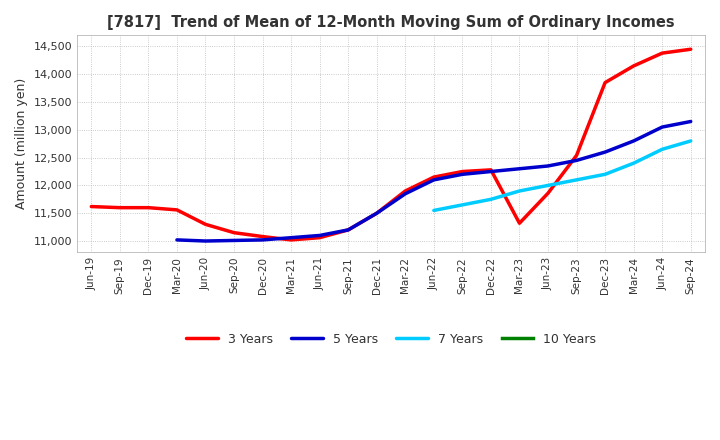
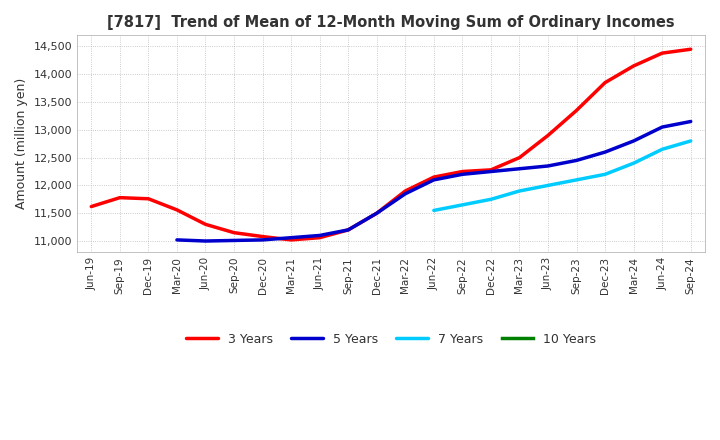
3 Years/Sep-19: 11,600 -> 11,780
3 Years/Dec-19: 11,600 -> 11,760
3 Years/Mar-23: 11,320 -> 12,500
3 Years/Jun-23: 11,860 -> 12,900
3 Years/Sep-23: 12,540 -> 13,350
